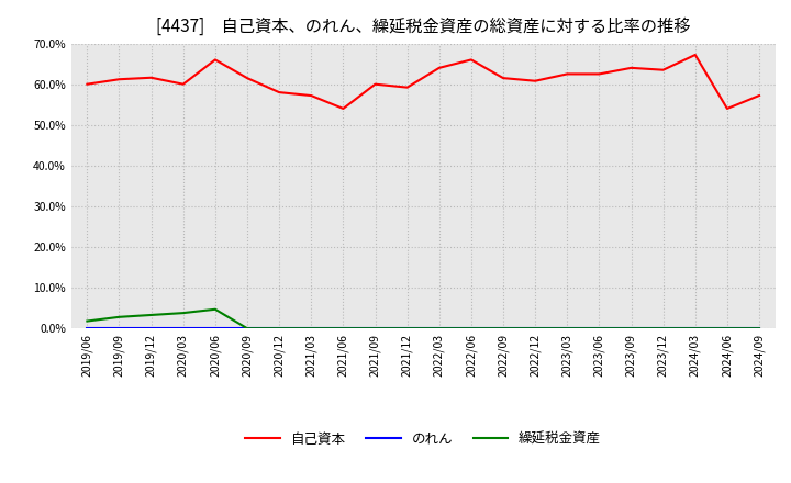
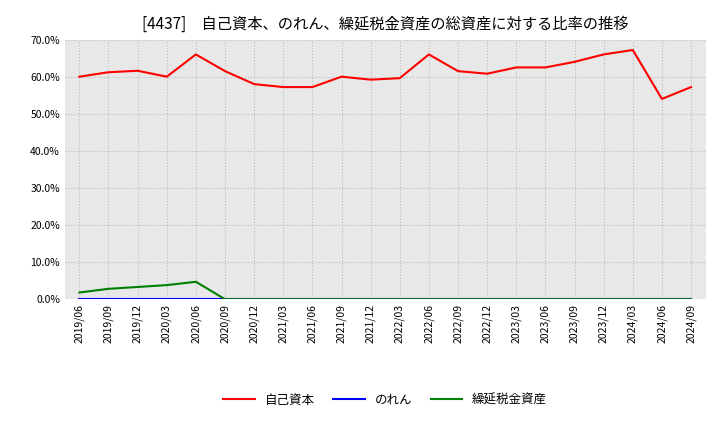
自己資本/2021/06: 54.0% -> 57.2%
自己資本/2022/03: 64.0% -> 59.6%
自己資本/2023/12: 63.5% -> 66.0%
